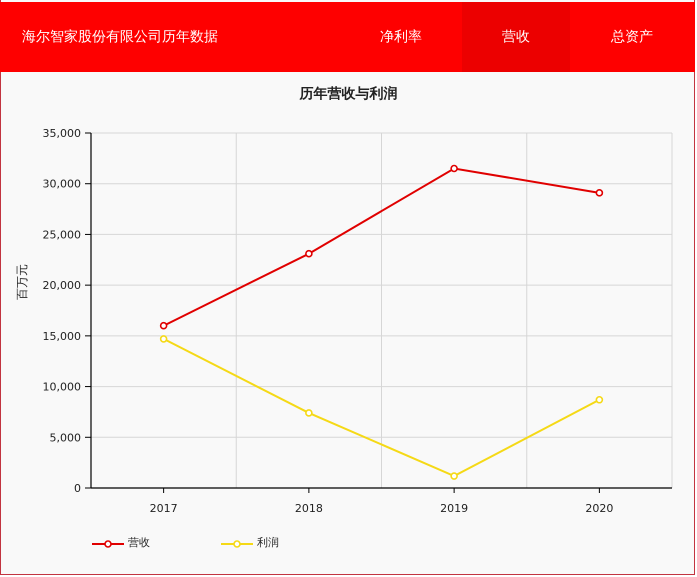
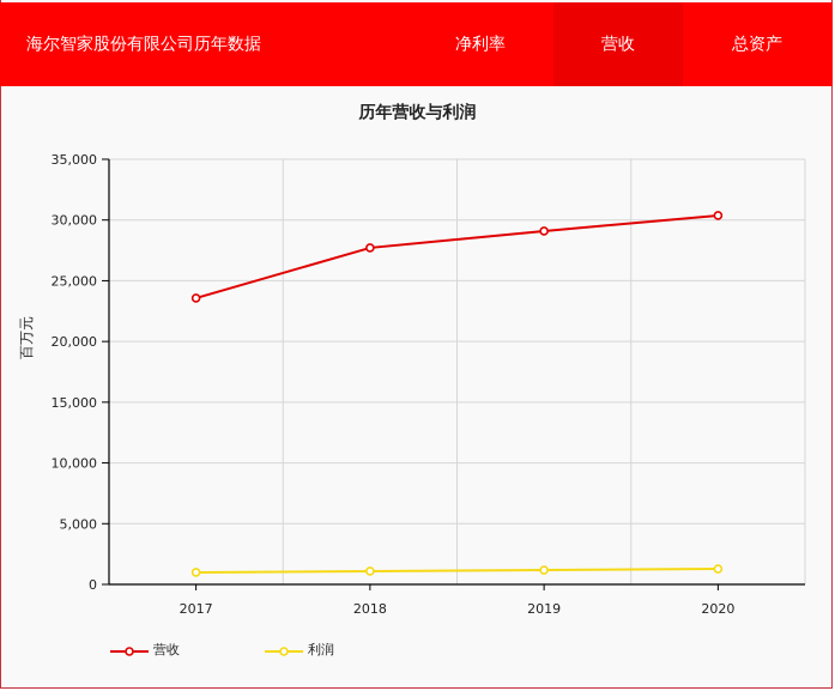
营收/2017: 16000 -> 23600
利润/2017: 14700 -> 1000
营收/2018: 23100 -> 27700
利润/2018: 7400 -> 1100
营收/2019: 31500 -> 29100
营收/2020: 29100 -> 30400
利润/2020: 8700 -> 1300
